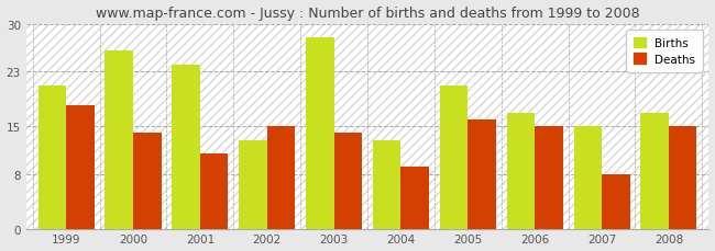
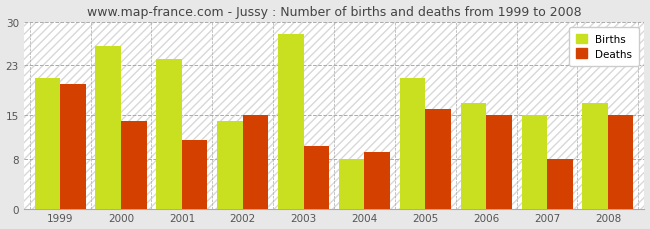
Deaths/1999: 18 -> 20
Births/2002: 13 -> 14
Deaths/2003: 14 -> 10
Births/2004: 13 -> 8
